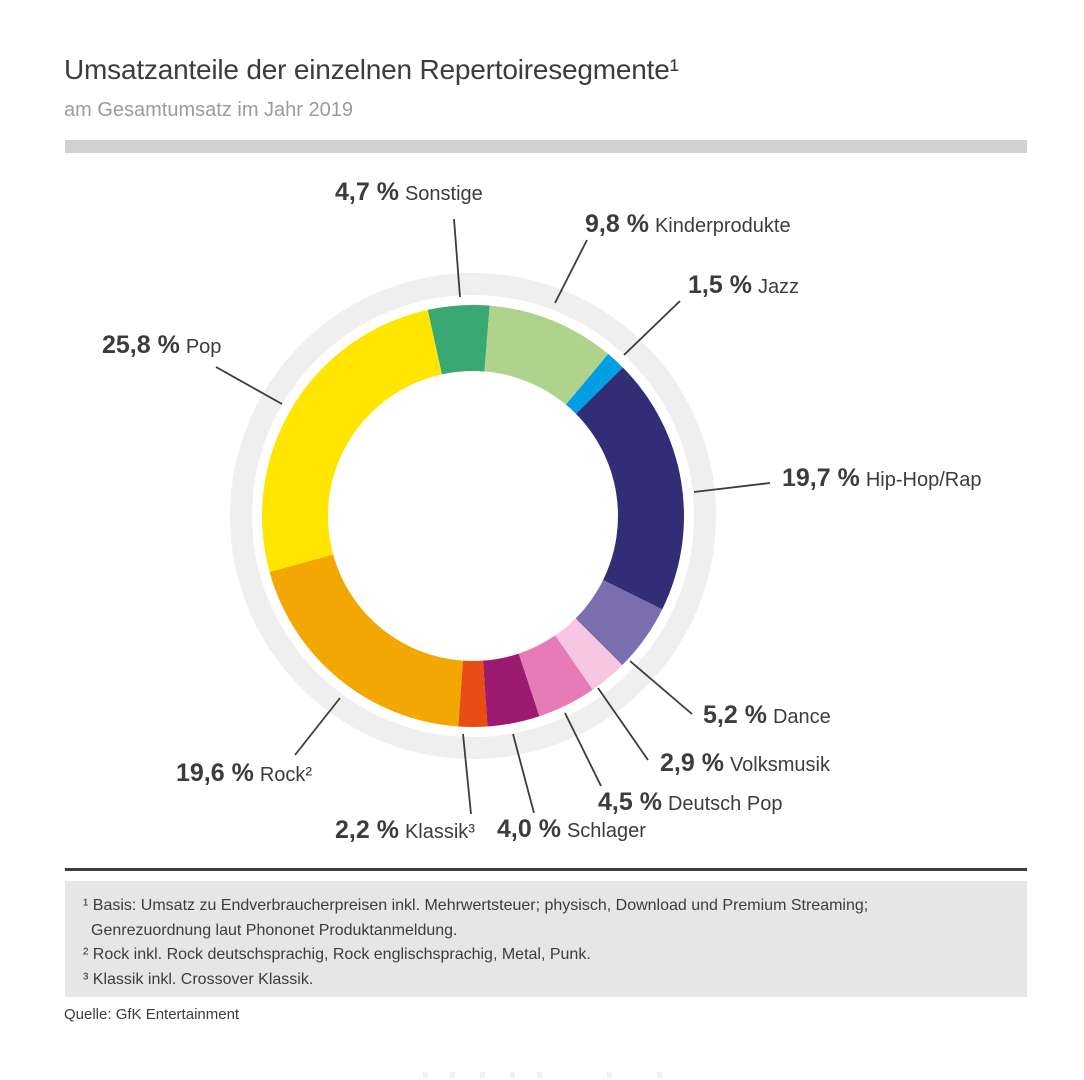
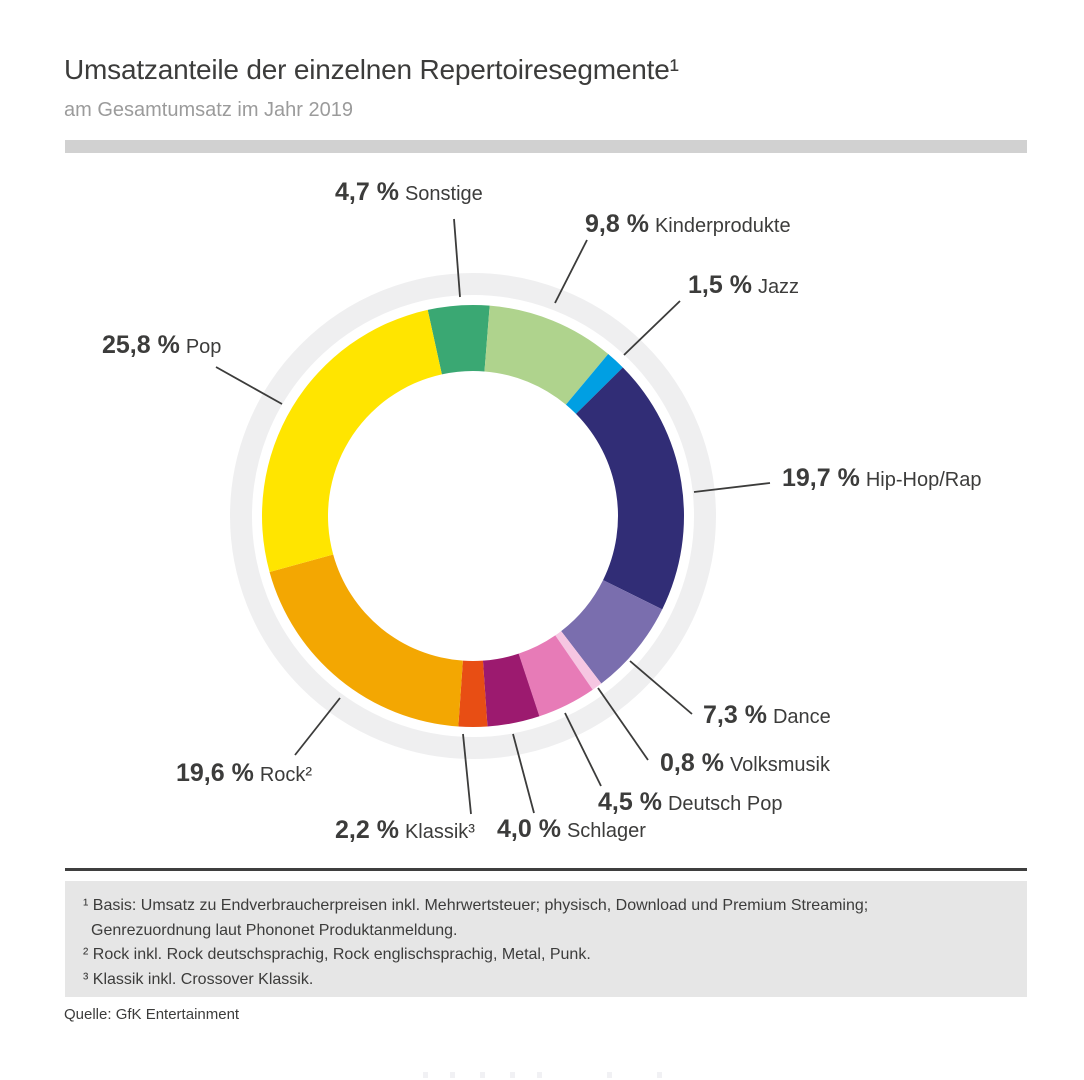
Dance: 5,2 -> 7,3
Volksmusik: 2,9 -> 0,8
